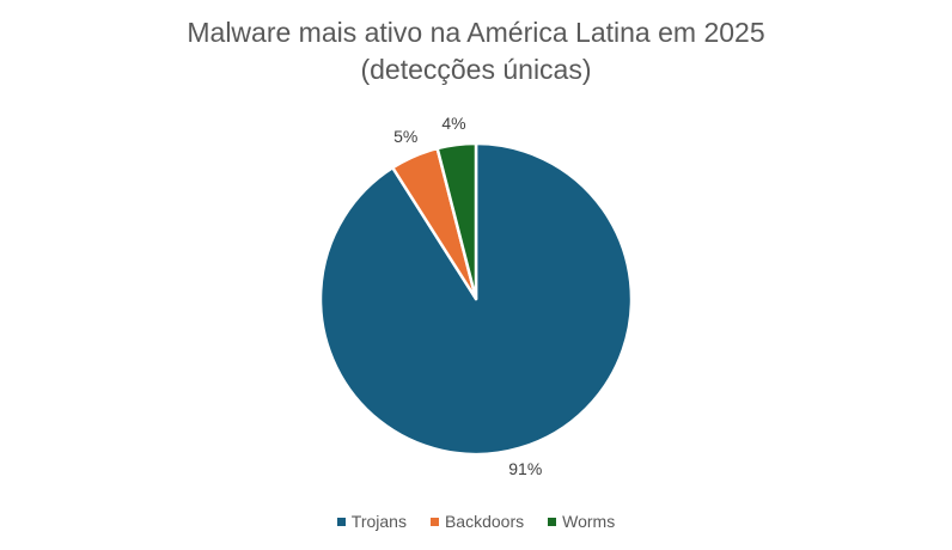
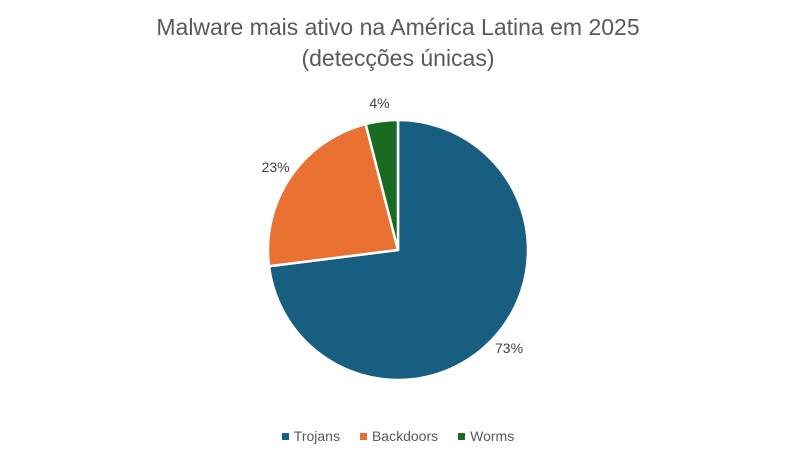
Trojans: 91% -> 73%
Backdoors: 5% -> 23%
